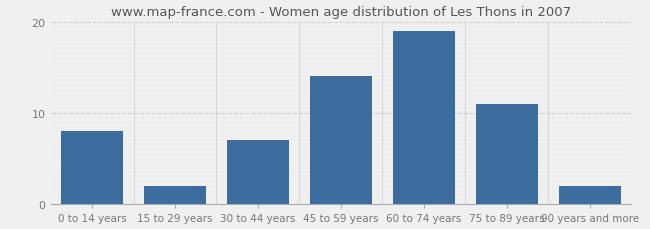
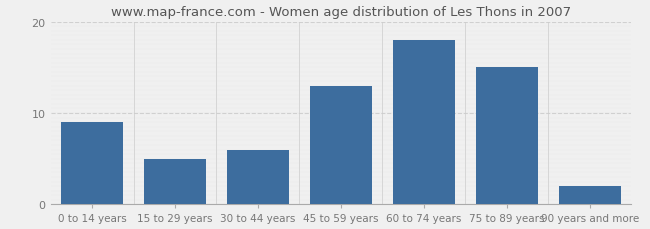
0 to 14 years: 8 -> 9
15 to 29 years: 2 -> 5
30 to 44 years: 7 -> 6
45 to 59 years: 14 -> 13
60 to 74 years: 19 -> 18
75 to 89 years: 11 -> 15
